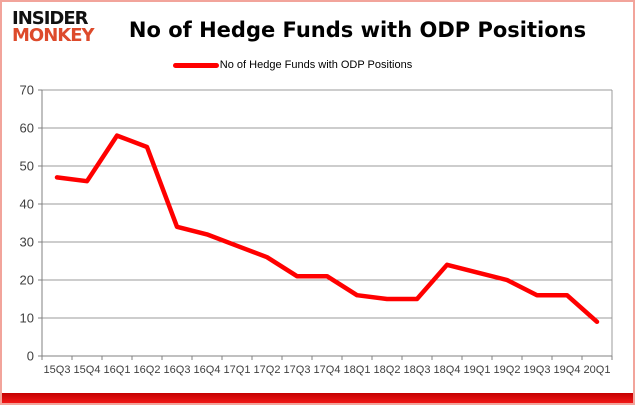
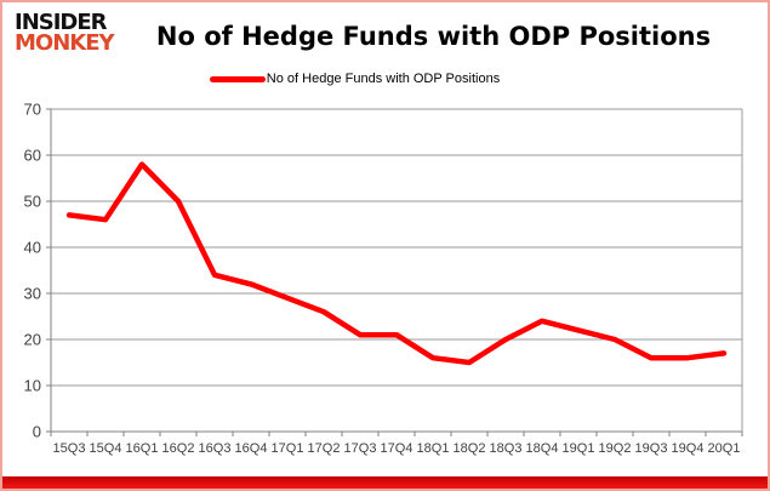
16Q2: 55 -> 50
18Q3: 15 -> 20
20Q1: 9 -> 17
